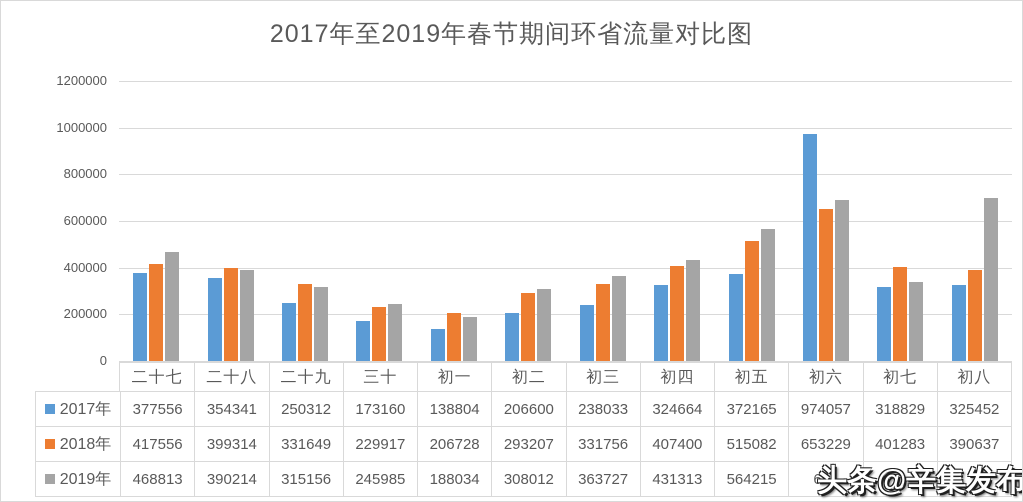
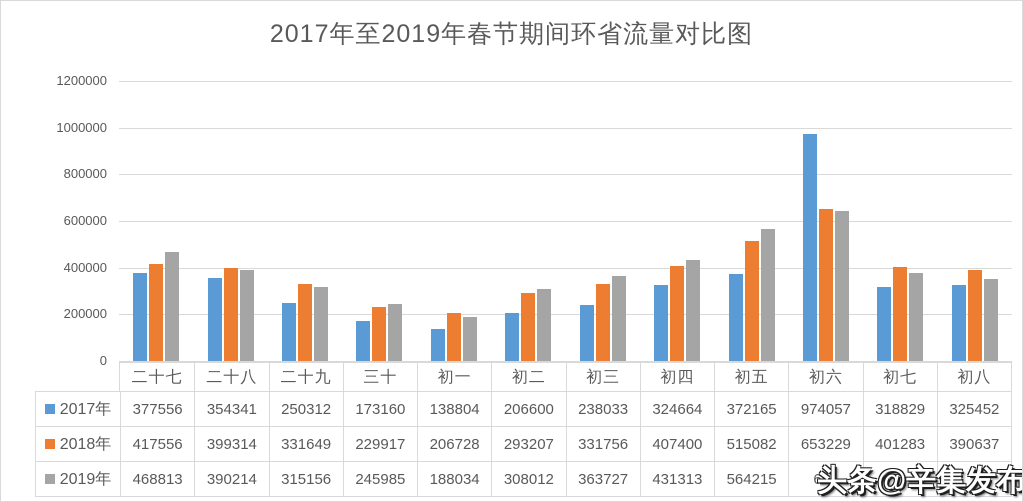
2019年/初六: 690000 -> 640000
2019年/初七: 340000 -> 380000
2019年/初八: 700000 -> 350000
